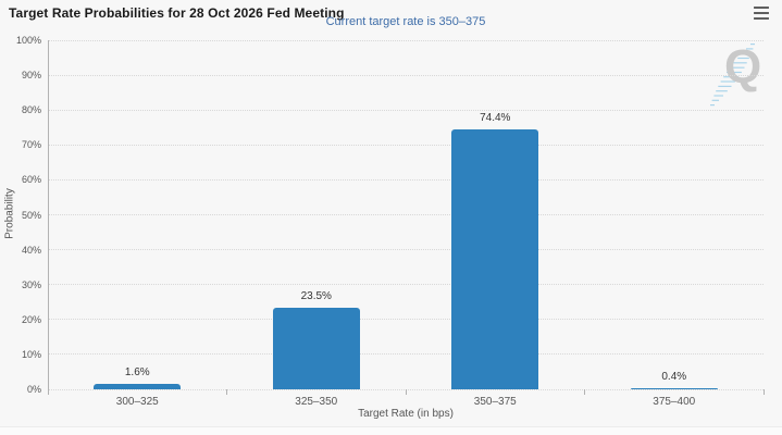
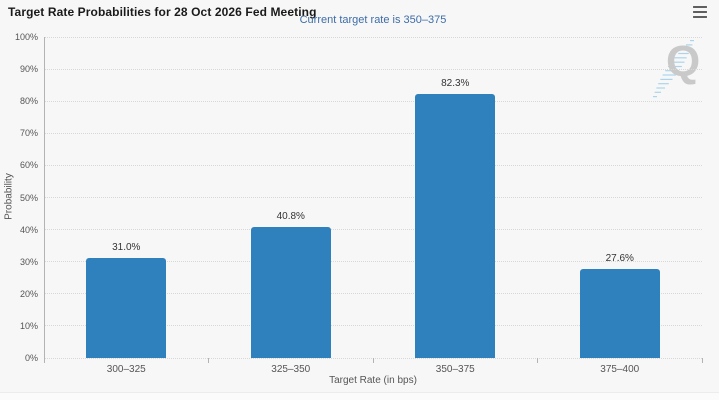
300–325: 1.6% -> 31.0%
325–350: 23.5% -> 40.8%
350–375: 74.4% -> 82.3%
375–400: 0.4% -> 27.6%
